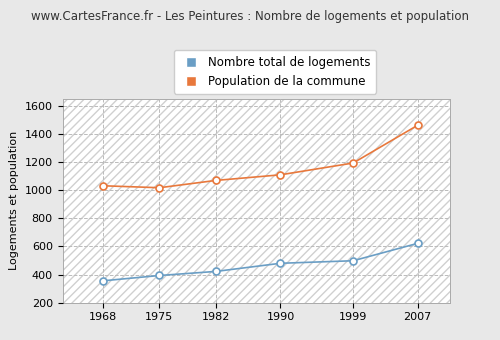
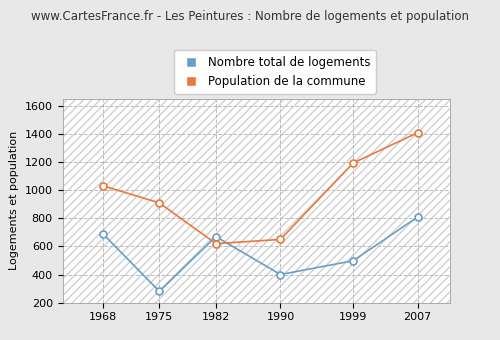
Nombre total de logements/1968: 360 -> 690
Nombre total de logements/1975: 390 -> 280
Population de la commune/1975: 1020 -> 910
Nombre total de logements/1982: 420 -> 670
Population de la commune/1982: 1070 -> 620
Nombre total de logements/1990: 480 -> 400
Population de la commune/1990: 1110 -> 650
Nombre total de logements/2007: 620 -> 810
Population de la commune/2007: 1460 -> 1410
